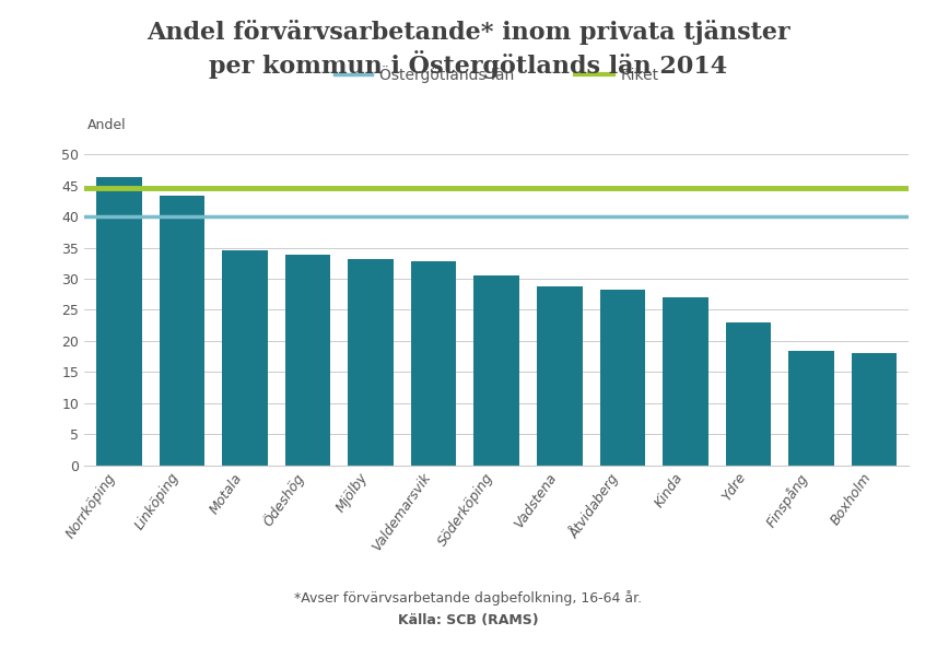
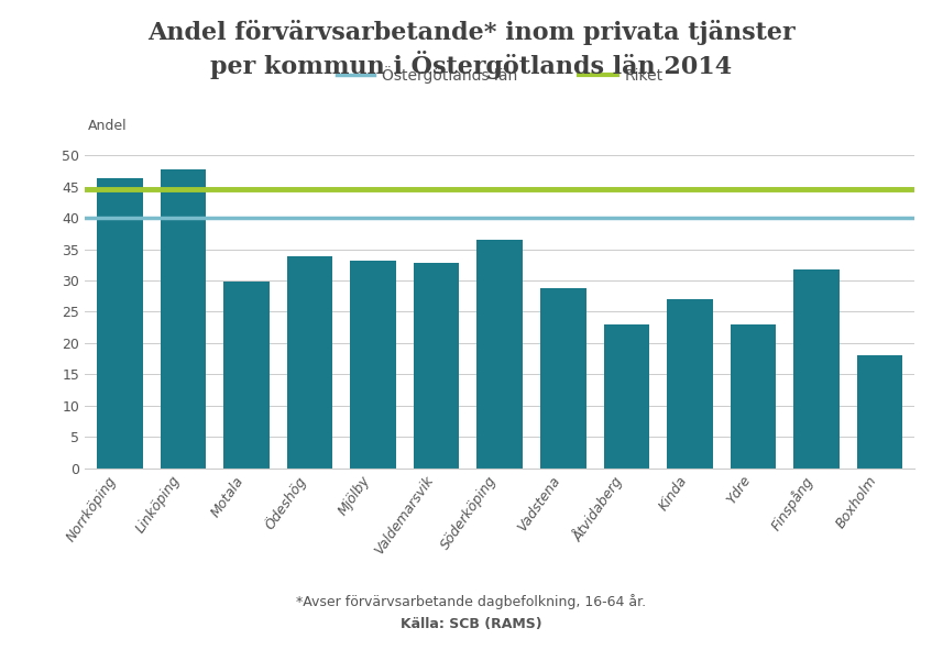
Linköping: 43.3 -> 47.8
Motala: 34.5 -> 29.8
Söderköping: 30.5 -> 36.6
Åtvidaberg: 28.3 -> 23.0
Finspång: 18.4 -> 31.8
